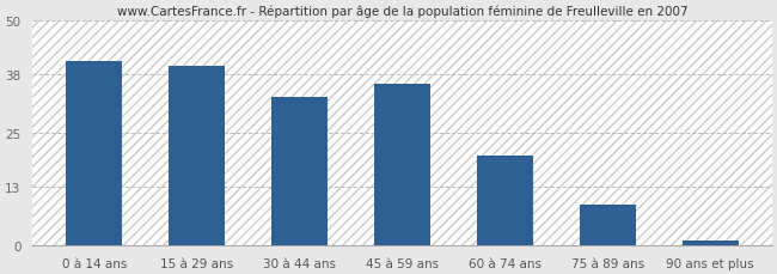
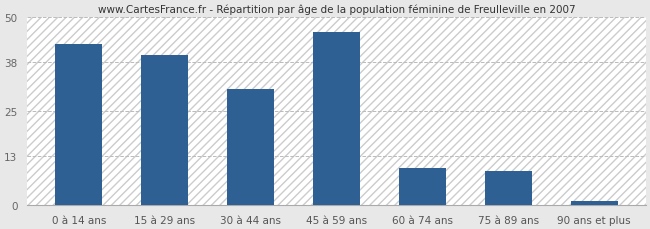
0 à 14 ans: 41 -> 43
30 à 44 ans: 33 -> 31
45 à 59 ans: 36 -> 46
60 à 74 ans: 20 -> 10
